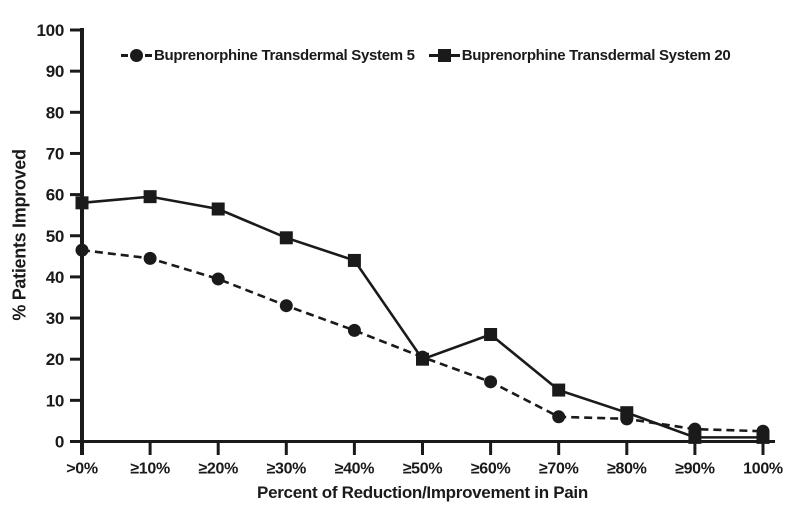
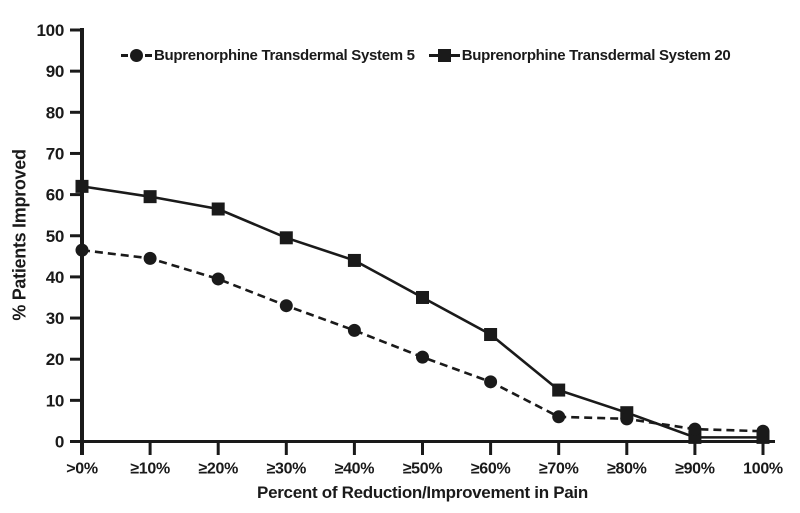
Buprenorphine Transdermal System 20/>0%: 58 -> 62
Buprenorphine Transdermal System 20/≥50%: 20 -> 35
